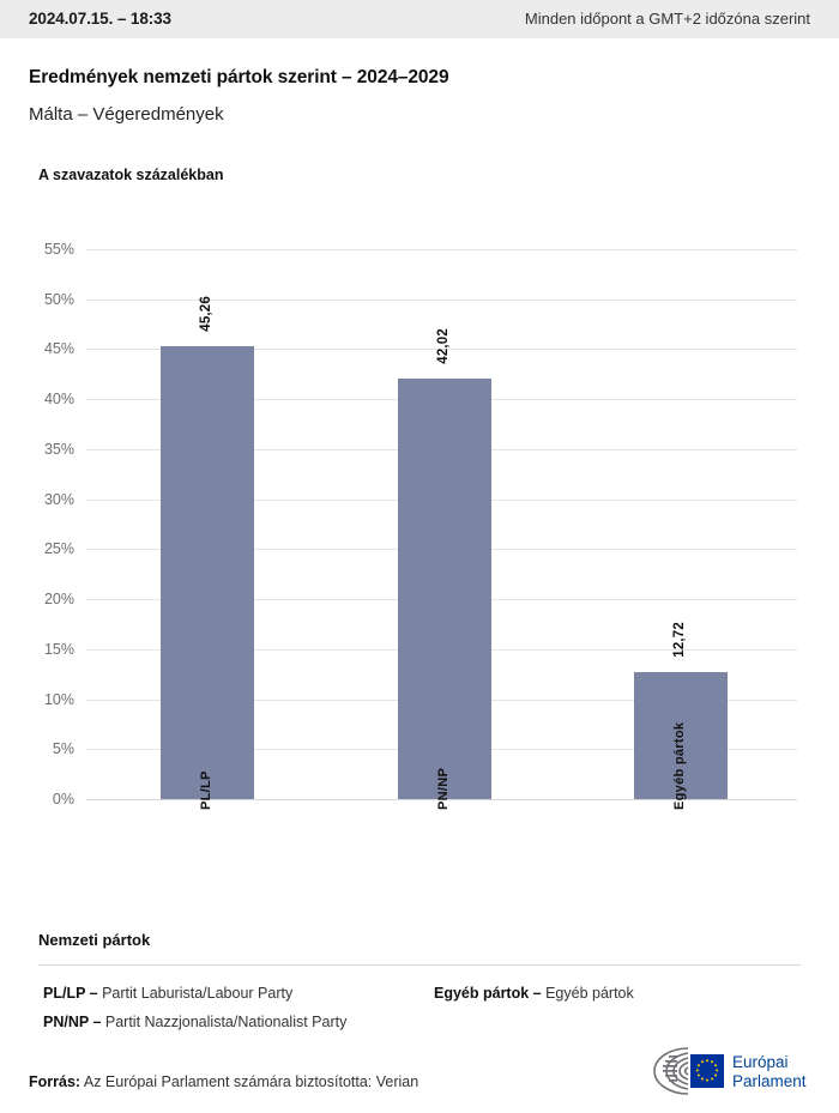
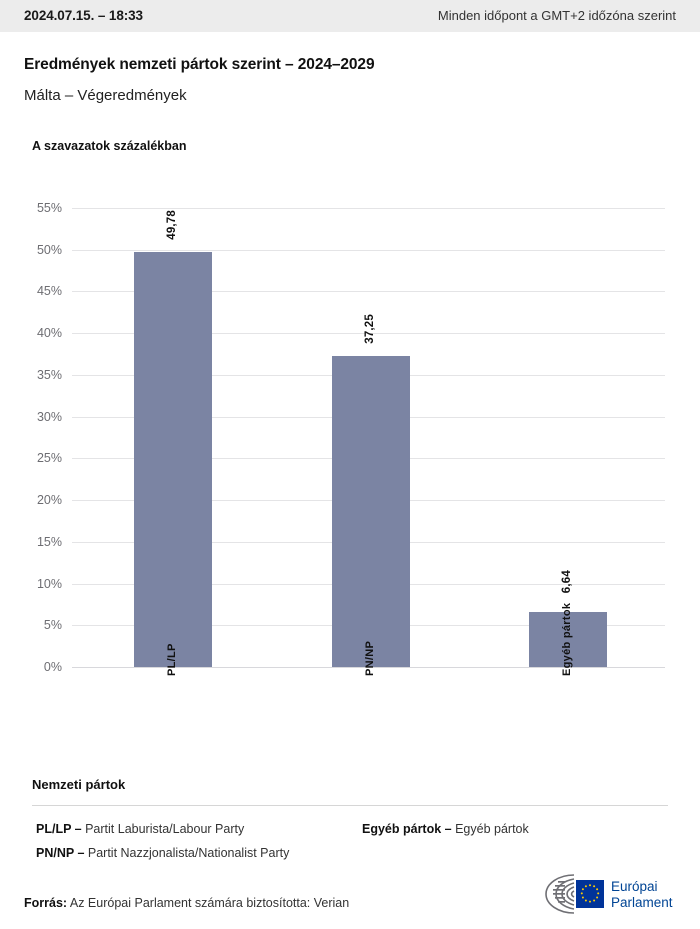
PL/LP: 45,26 -> 49,78
PN/NP: 42,02 -> 37,25
Egyéb pártok: 12,72 -> 6,64
